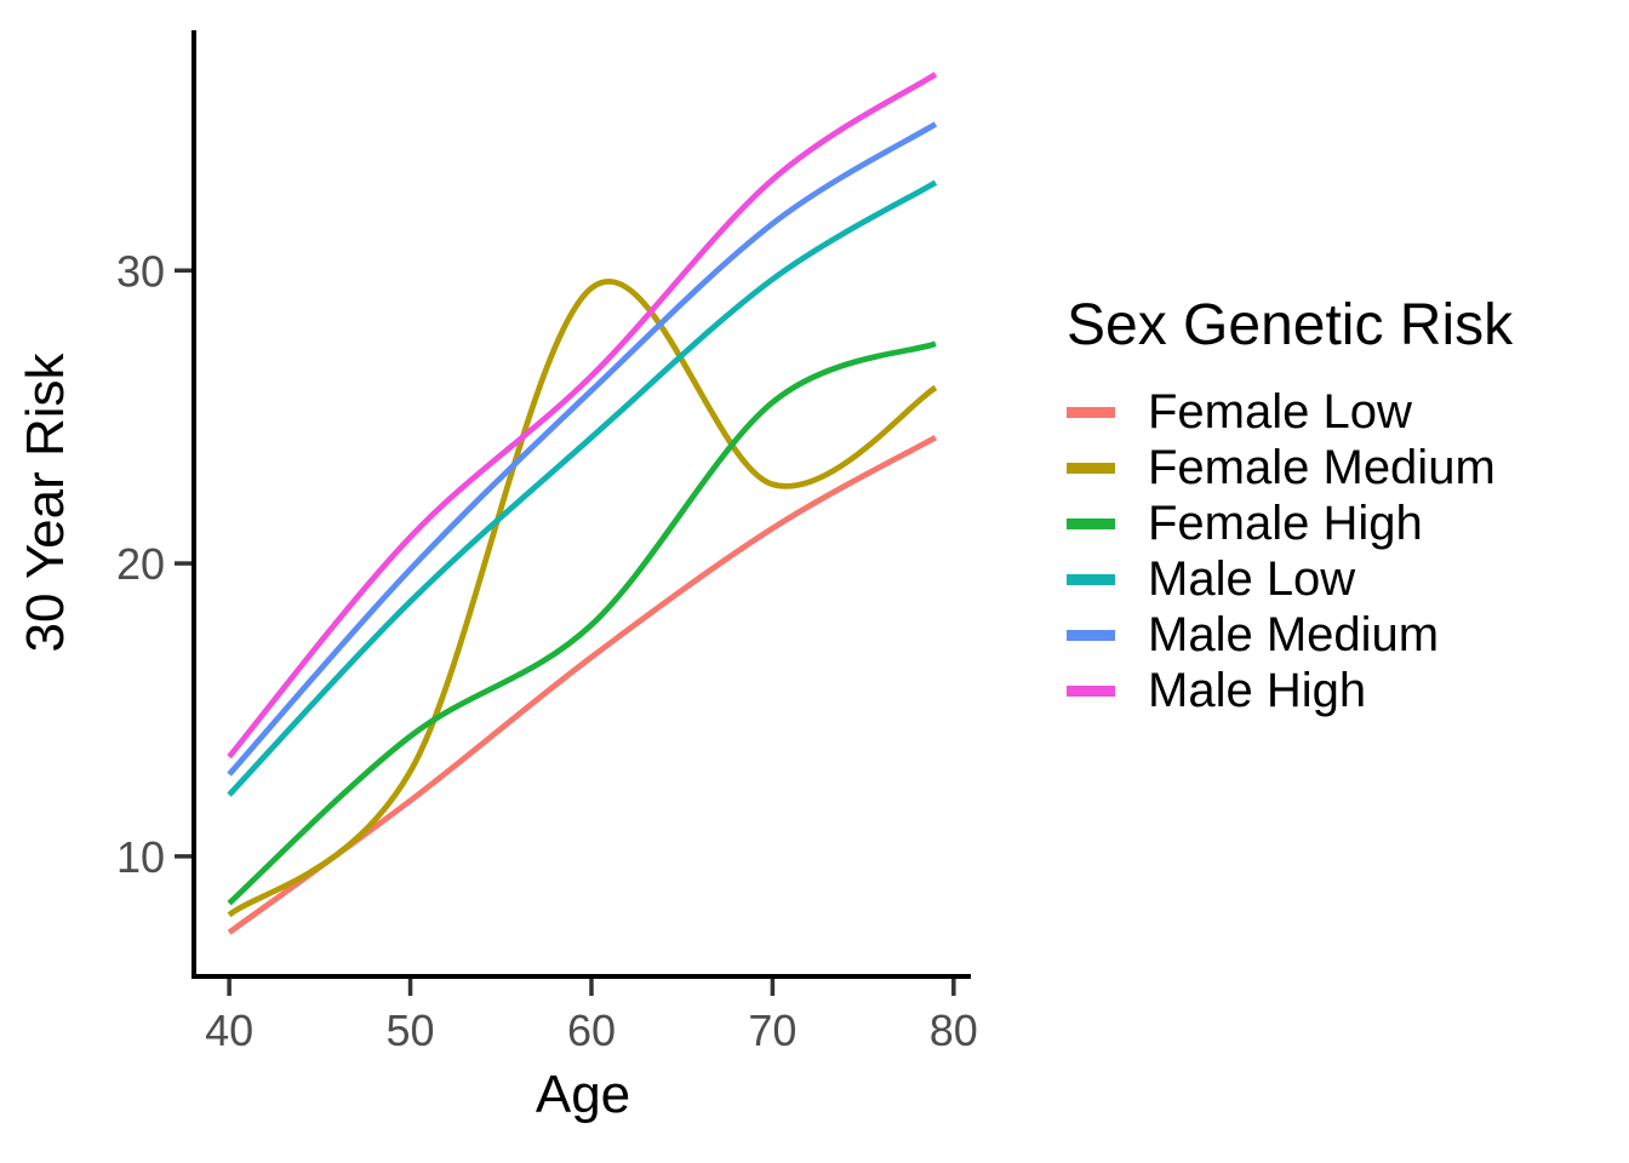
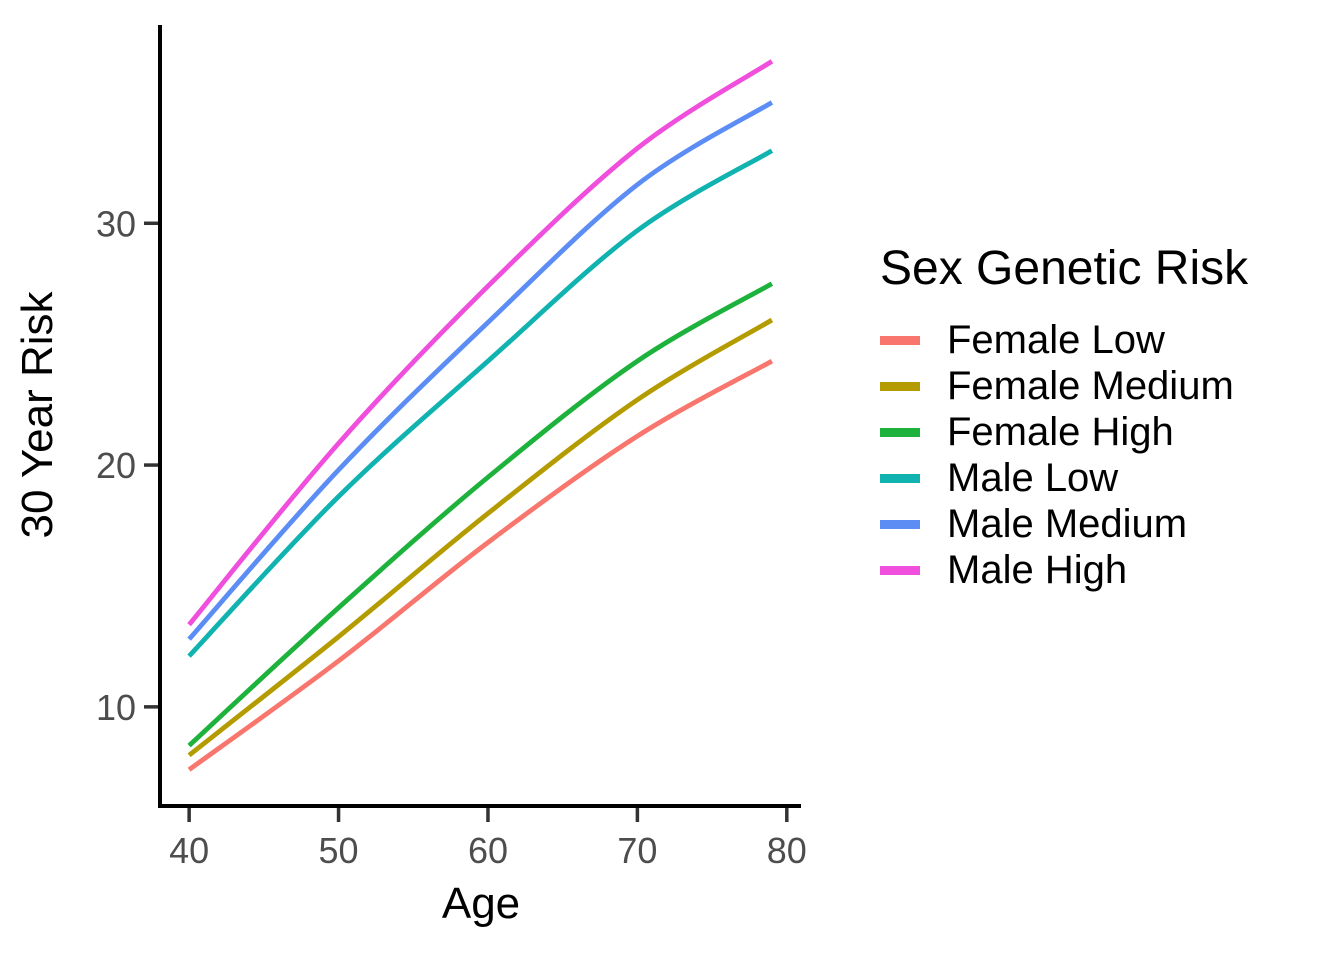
Female Medium/60: 29.4 -> 18.0
Female High/60: 17.9 -> 19.5
Male High/60: 26.4 -> 27.4
Female High/70: 25.5 -> 24.3
